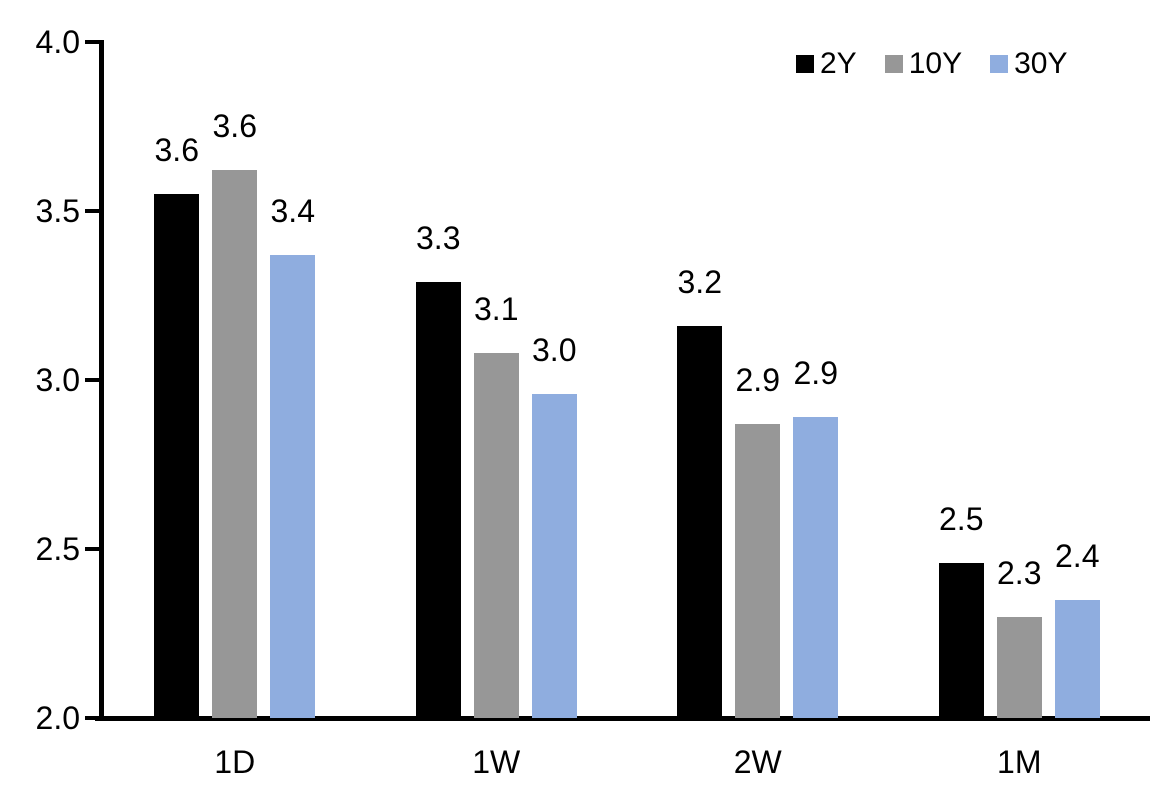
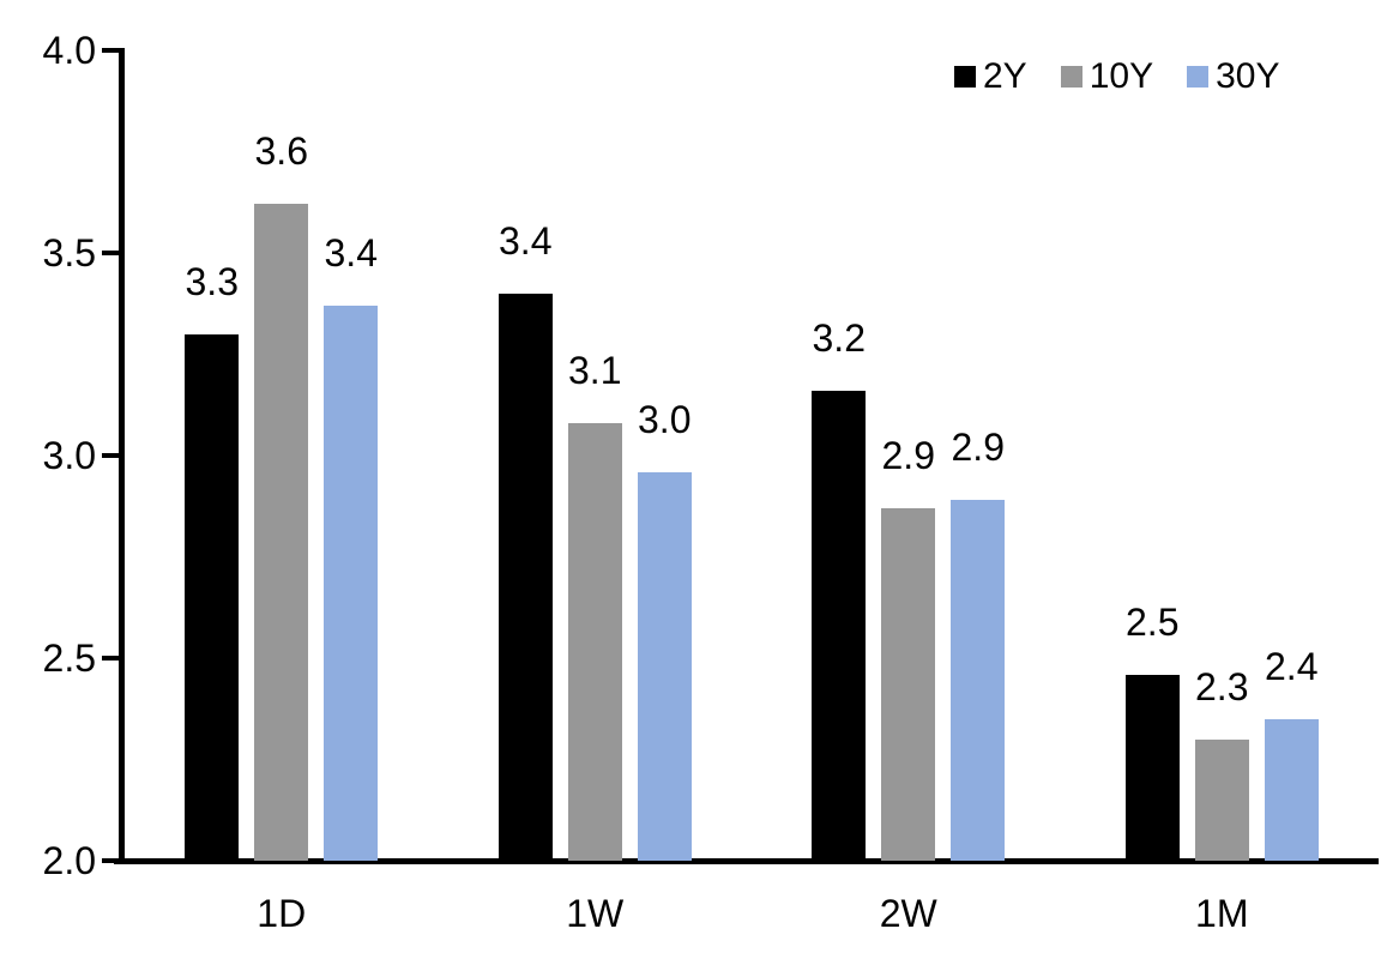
2Y/1D: 3.6 -> 3.3
2Y/1W: 3.3 -> 3.4
